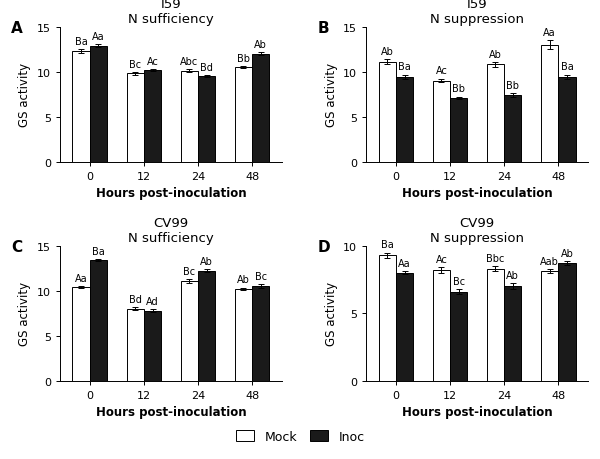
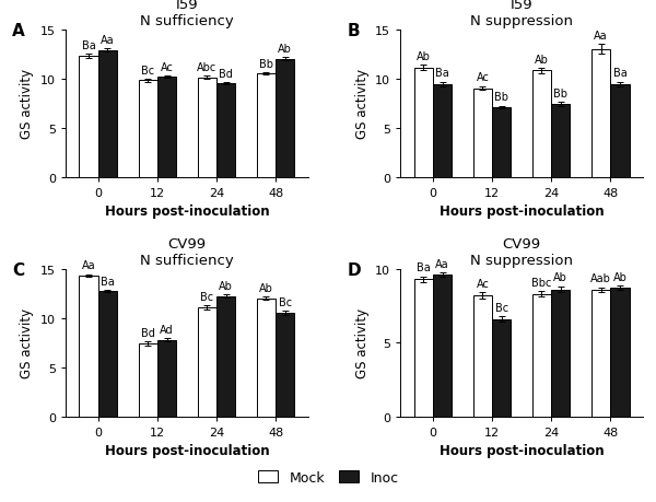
CV99 N sufficiency/Mock/0: 10.4 -> 14.3
CV99 N sufficiency/Inoc/0: 13.4 -> 12.7
CV99 N sufficiency/Mock/12: 8.0 -> 7.4
CV99 N sufficiency/Mock/48: 10.2 -> 12.0
CV99 N suppression/Inoc/0: 8.0 -> 9.6
CV99 N suppression/Inoc/24: 7.0 -> 8.6
CV99 N suppression/Mock/48: 8.1 -> 8.6
